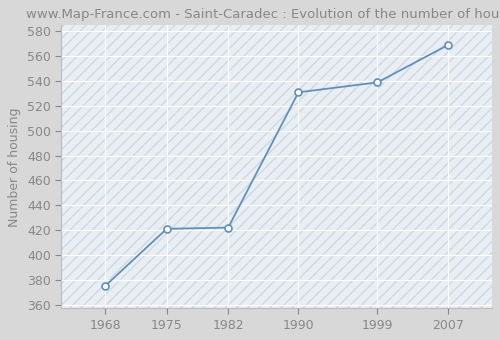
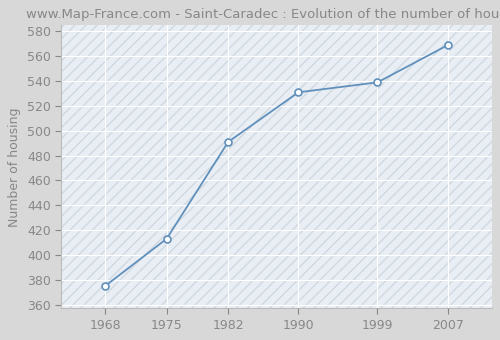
1975: 421 -> 413
1982: 422 -> 491
